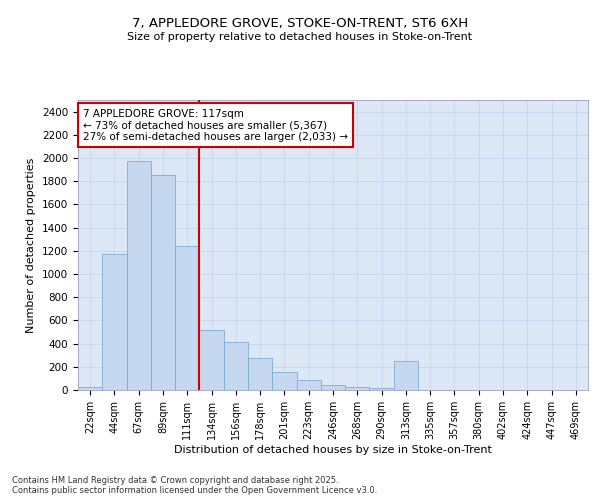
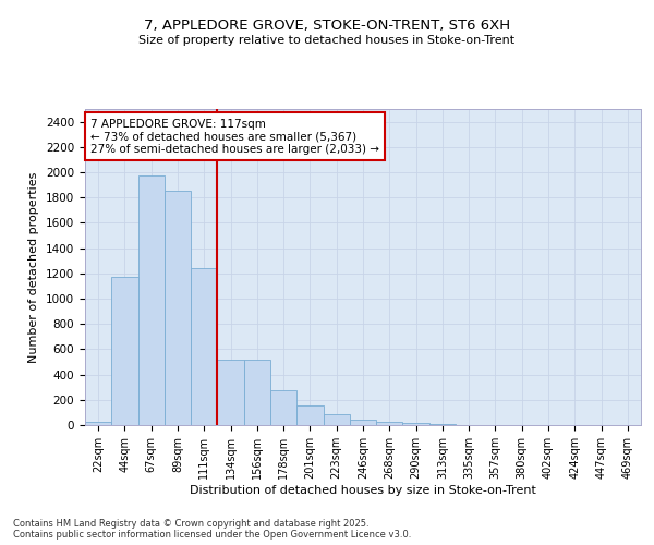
156sqm: 410 -> 520
313sqm: 250 -> 10
